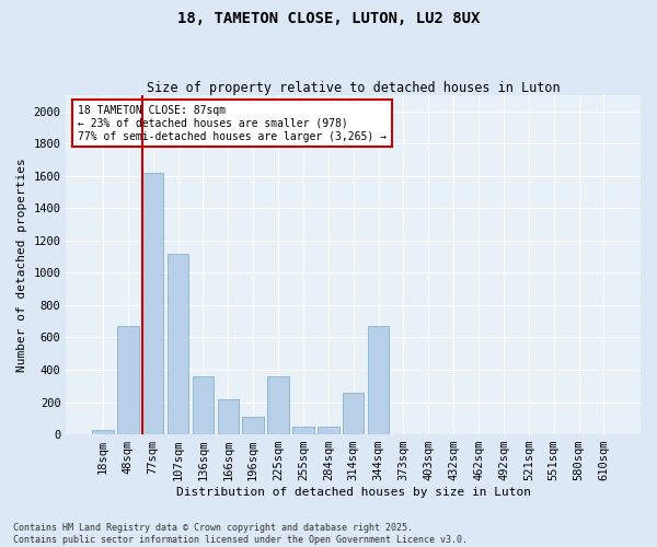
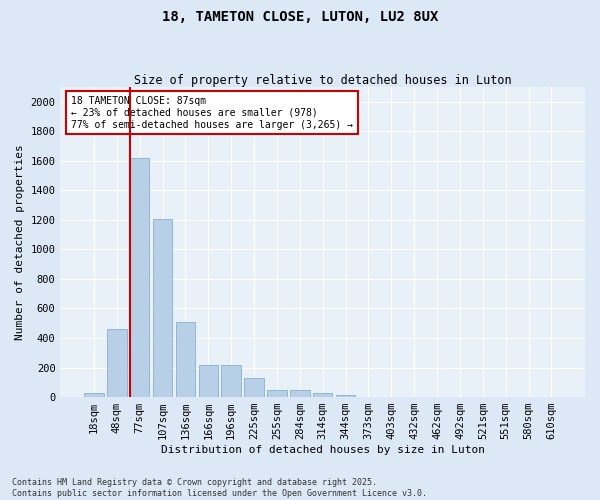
48sqm: 670 -> 460
107sqm: 1120 -> 1200
136sqm: 360 -> 510
196sqm: 110 -> 220
225sqm: 360 -> 130
314sqm: 260 -> 20
344sqm: 670 -> 10
